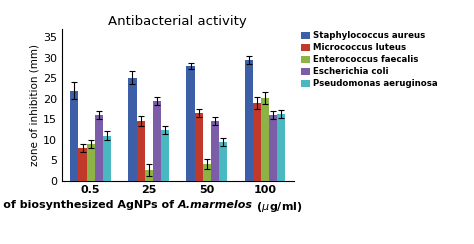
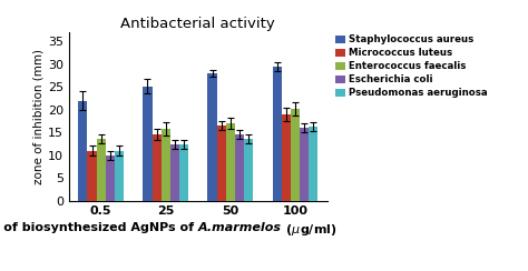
Micrococcus luteus/0.5: 8.0 -> 11.0
Enterococcus faecalis/0.5: 9.0 -> 13.5
Escherichia coli/0.5: 16.0 -> 10.0
Enterococcus faecalis/25: 2.5 -> 15.8
Escherichia coli/25: 19.5 -> 12.3
Enterococcus faecalis/50: 4.0 -> 17.0
Pseudomonas aeruginosa/50: 9.5 -> 13.5
